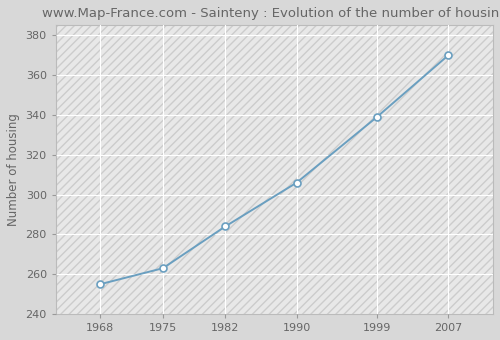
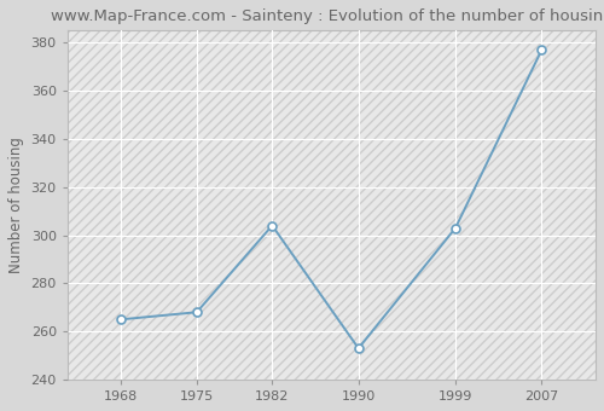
1968: 255 -> 265
1975: 263 -> 268
1982: 284 -> 304
1990: 306 -> 253
1999: 339 -> 303
2007: 370 -> 377
